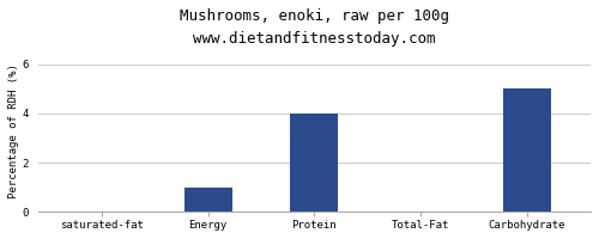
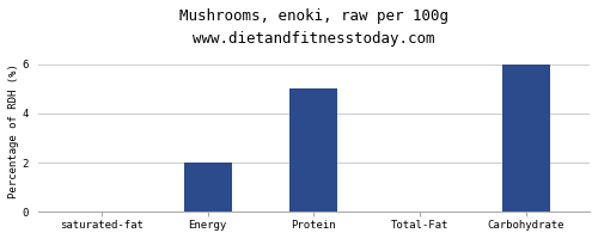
Energy: 1 -> 2
Protein: 4 -> 5
Carbohydrate: 5 -> 6
